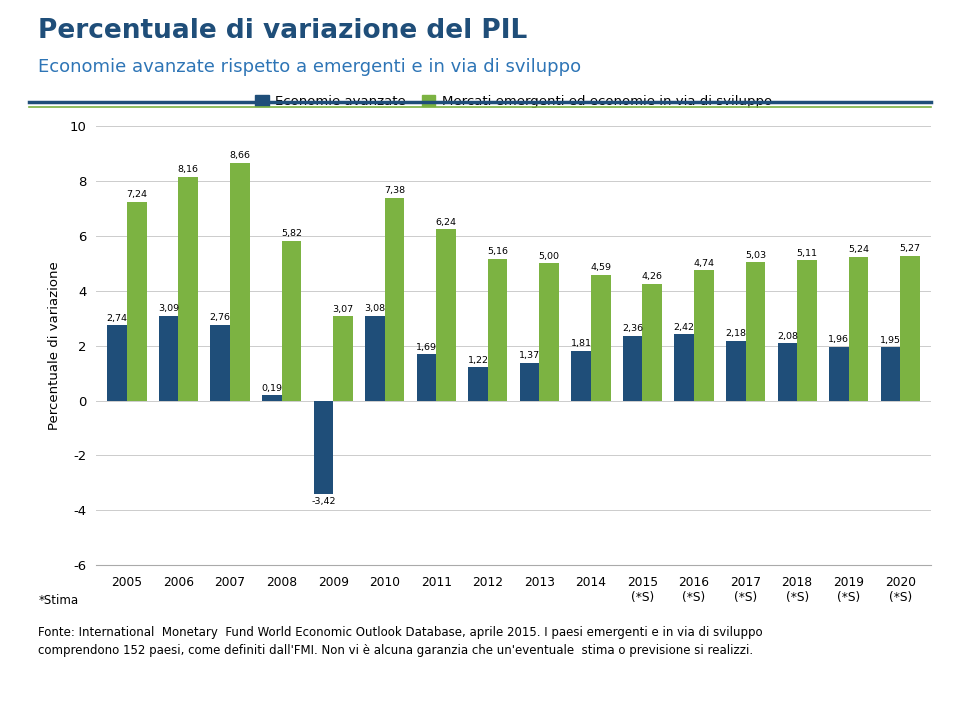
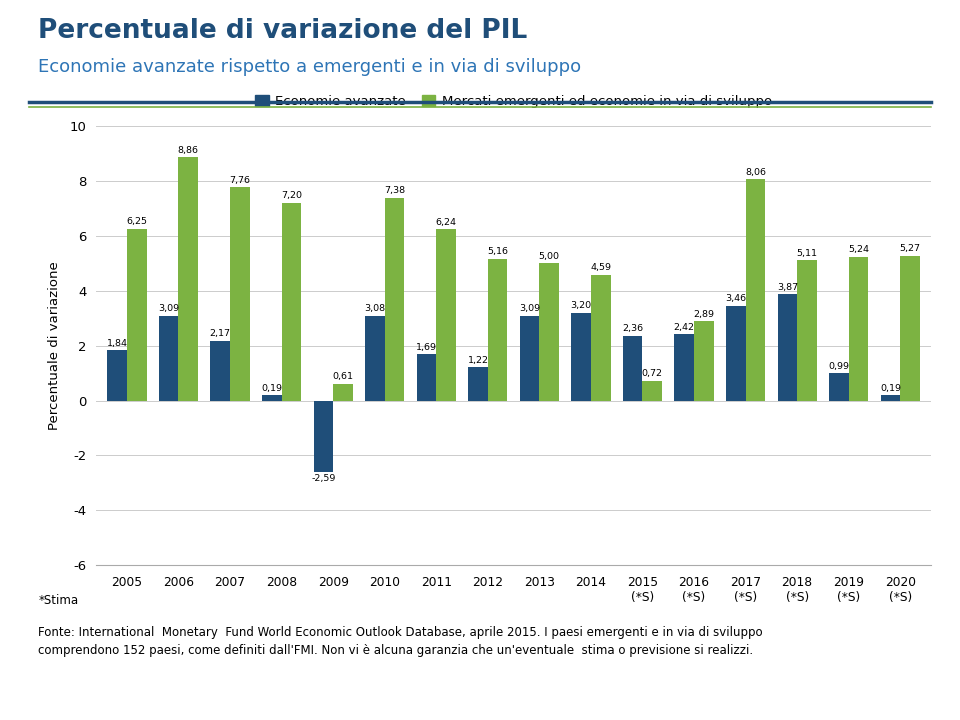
Economie avanzate/2005: 2,74 -> 1,84
Mercati emergenti ed economie in via di sviluppo/2005: 7,24 -> 6,25
Mercati emergenti ed economie in via di sviluppo/2006: 8,16 -> 8,86
Economie avanzate/2007: 2,76 -> 2,17
Mercati emergenti ed economie in via di sviluppo/2007: 8,66 -> 7,76
Mercati emergenti ed economie in via di sviluppo/2008: 5,82 -> 7,20
Economie avanzate/2009: -3,42 -> -2,59
Mercati emergenti ed economie in via di sviluppo/2009: 3,07 -> 0,61
Economie avanzate/2013: 1,37 -> 3,09
Economie avanzate/2014: 1,81 -> 3,20
Mercati emergenti ed economie in via di sviluppo/2015 (*S): 4,26 -> 0,72
Mercati emergenti ed economie in via di sviluppo/2016 (*S): 4,74 -> 2,89
Economie avanzate/2017 (*S): 2,18 -> 3,46
Mercati emergenti ed economie in via di sviluppo/2017 (*S): 5,03 -> 8,06
Economie avanzate/2018 (*S): 2,08 -> 3,87
Economie avanzate/2019 (*S): 1,96 -> 0,99
Economie avanzate/2020 (*S): 1,95 -> 0,19
